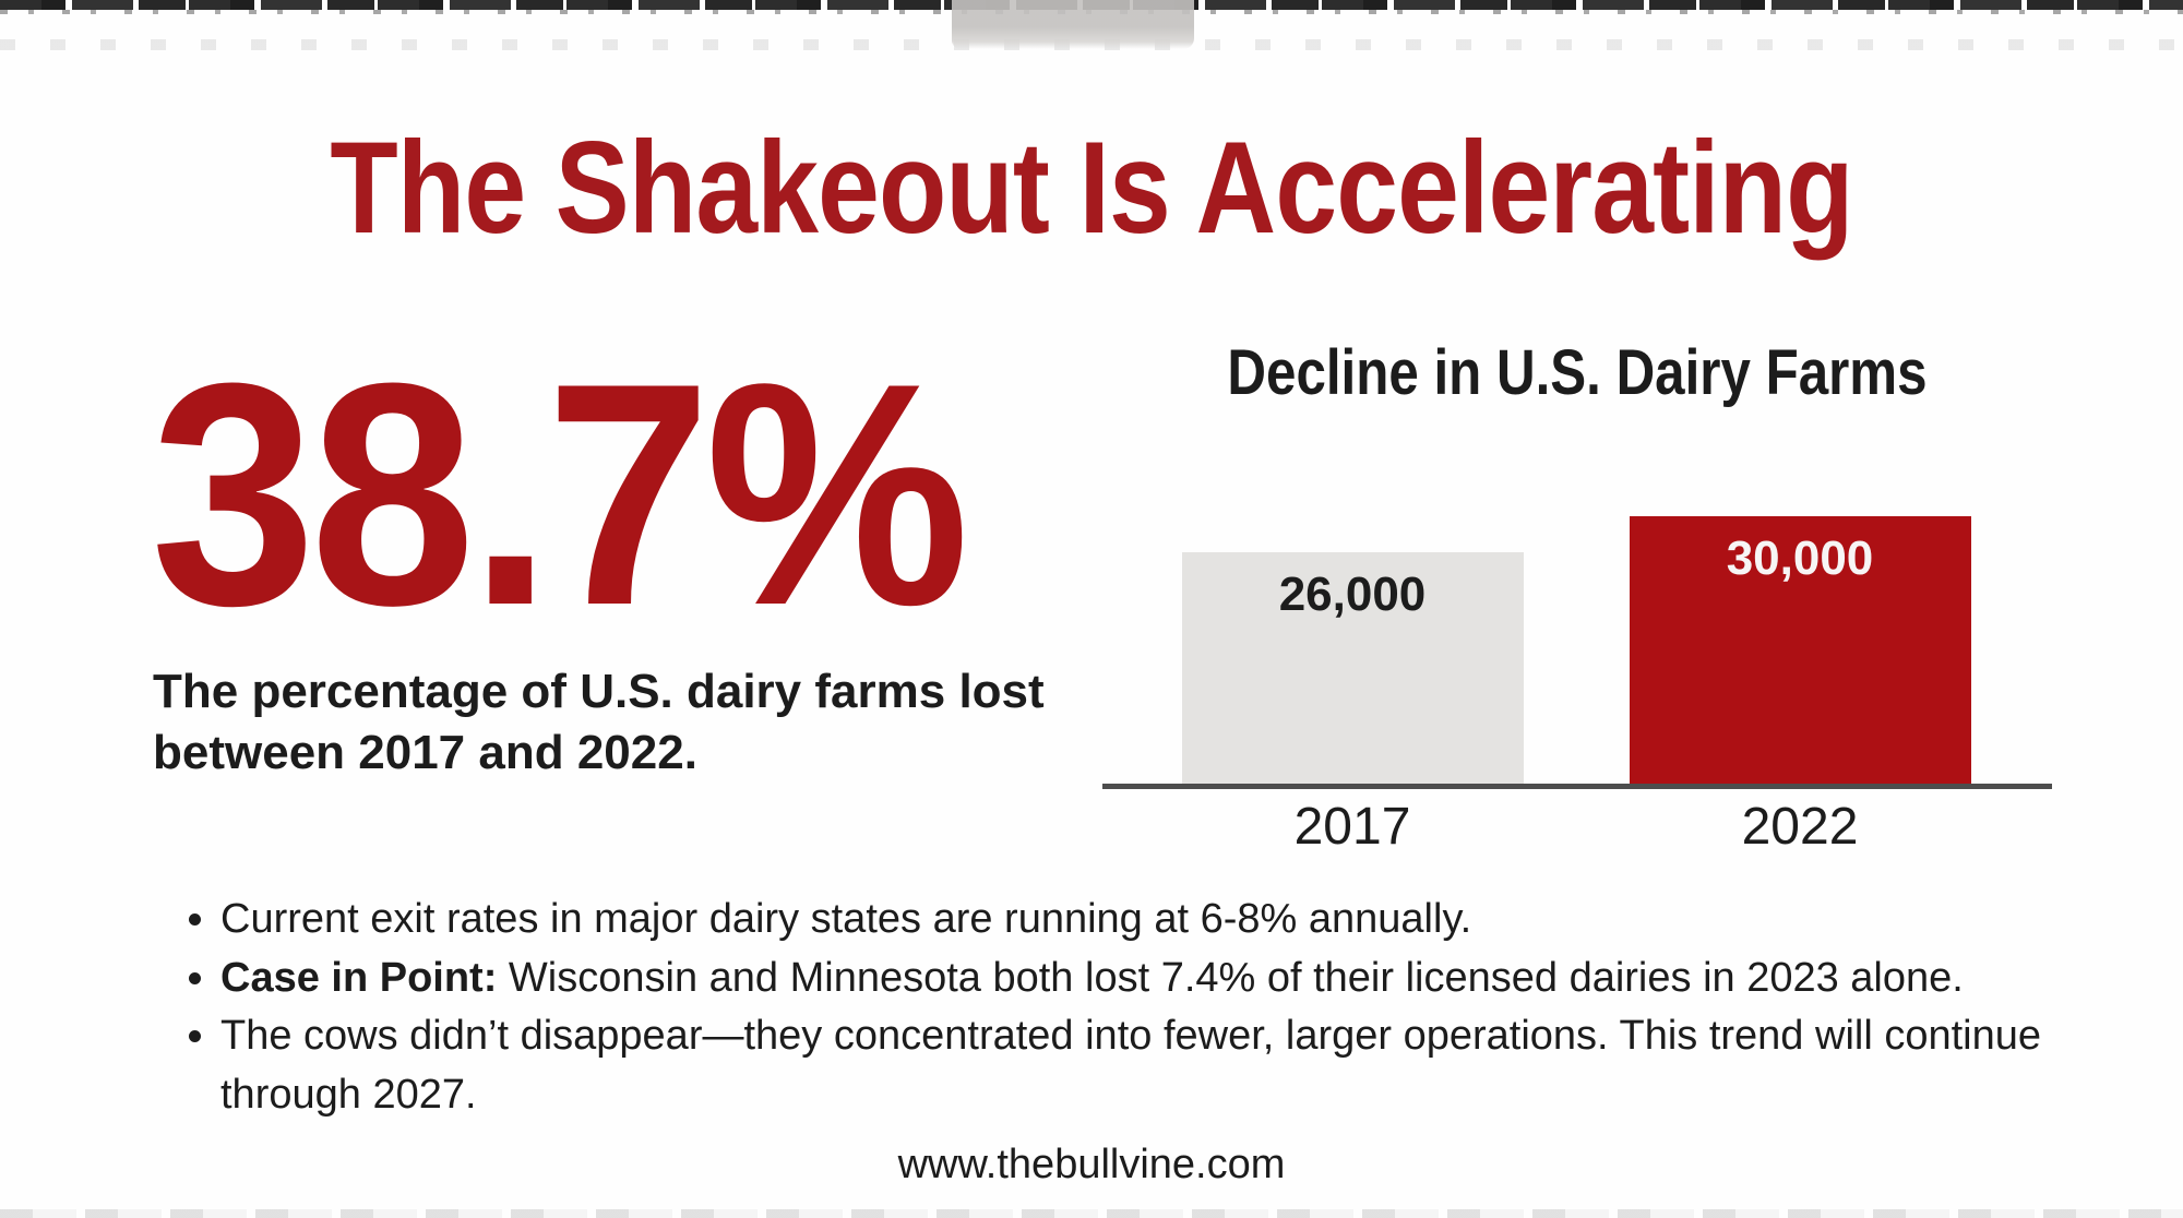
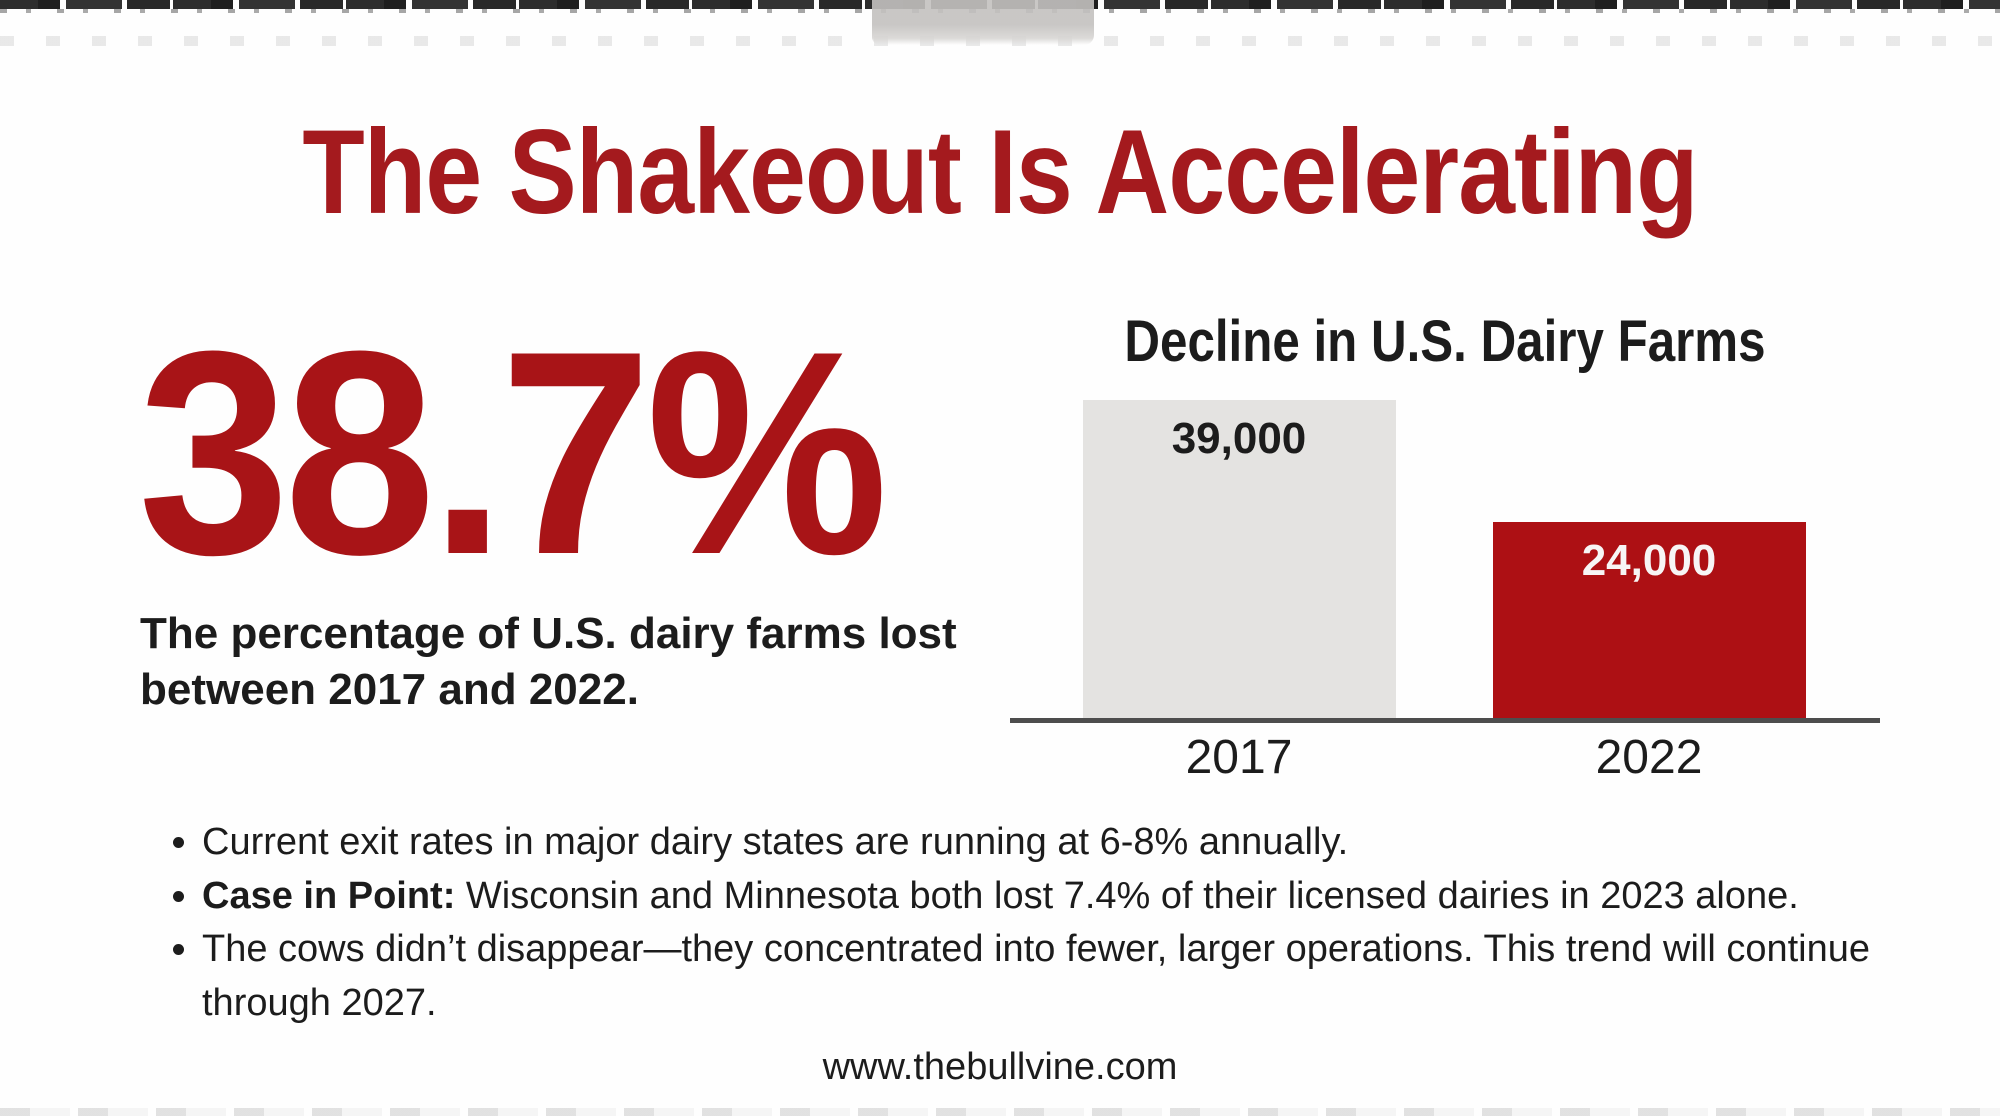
2017: 26,000 -> 39,000
2022: 30,000 -> 24,000
